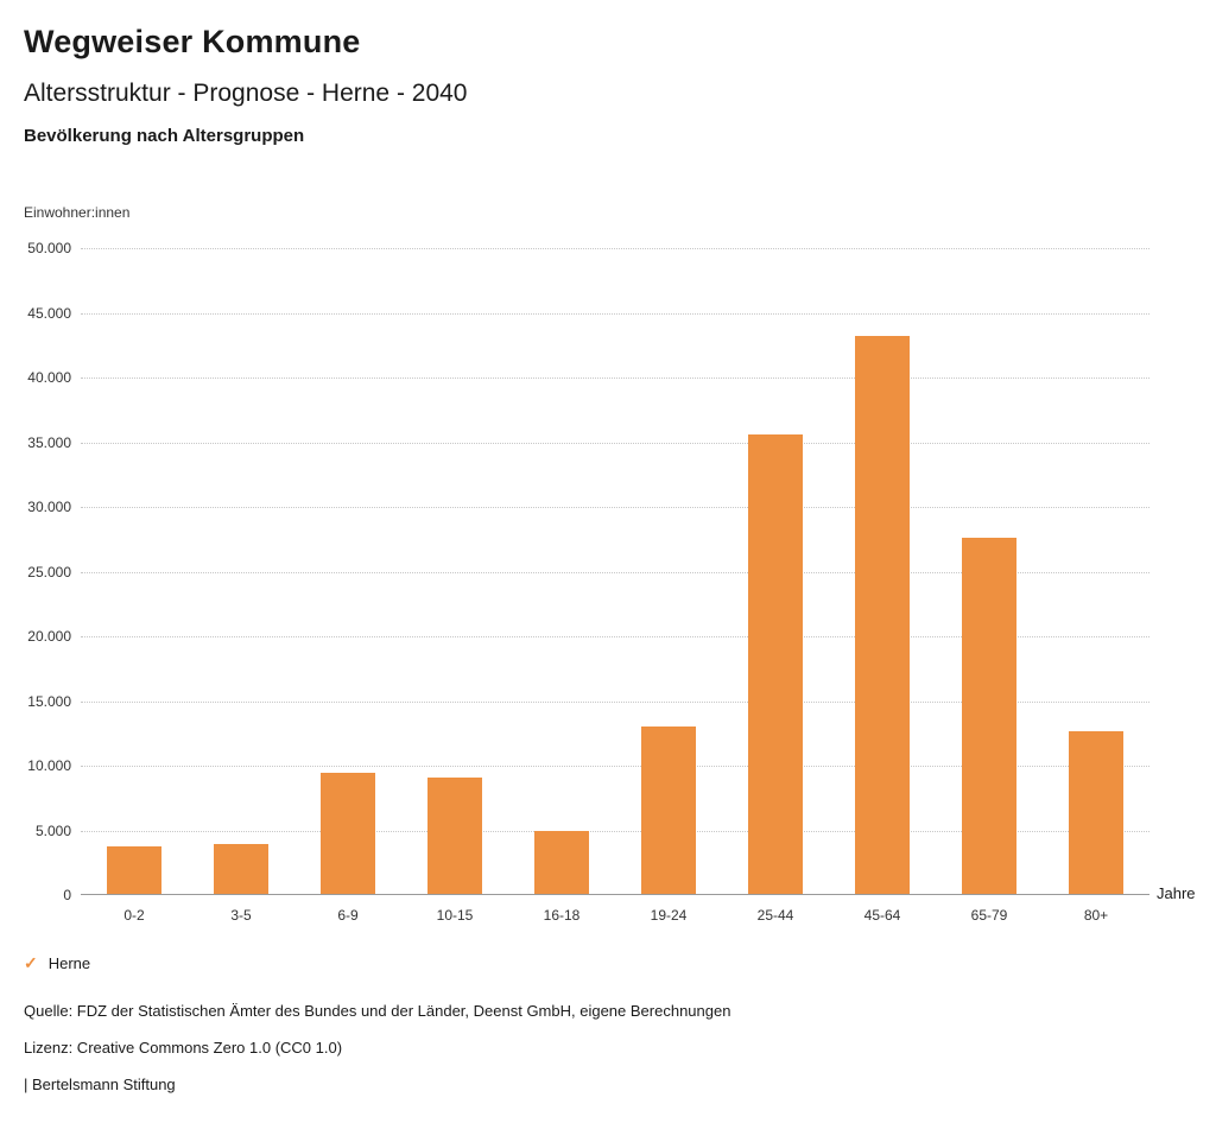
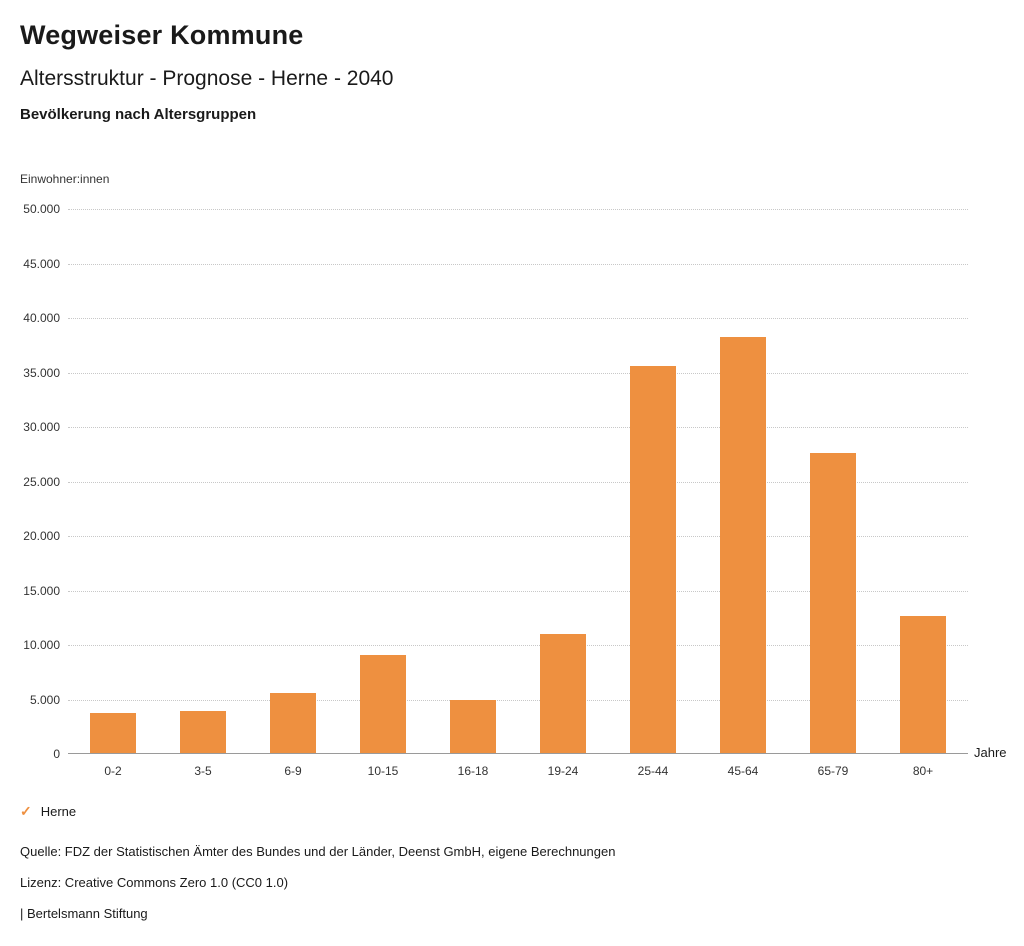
6-9: 9400 -> 5500
19-24: 12900 -> 10900
45-64: 43100 -> 38200
